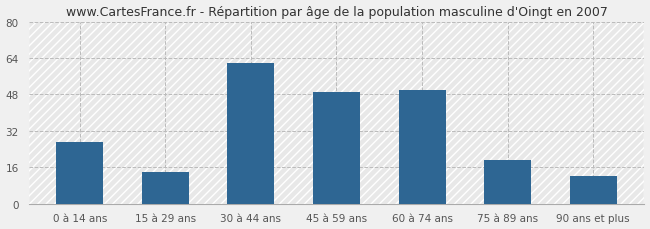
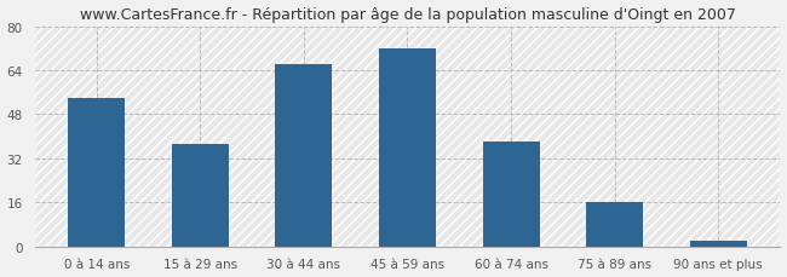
0 à 14 ans: 27 -> 54
15 à 29 ans: 14 -> 37
30 à 44 ans: 62 -> 66
45 à 59 ans: 49 -> 72
60 à 74 ans: 50 -> 38
75 à 89 ans: 19 -> 16
90 ans et plus: 12 -> 2
